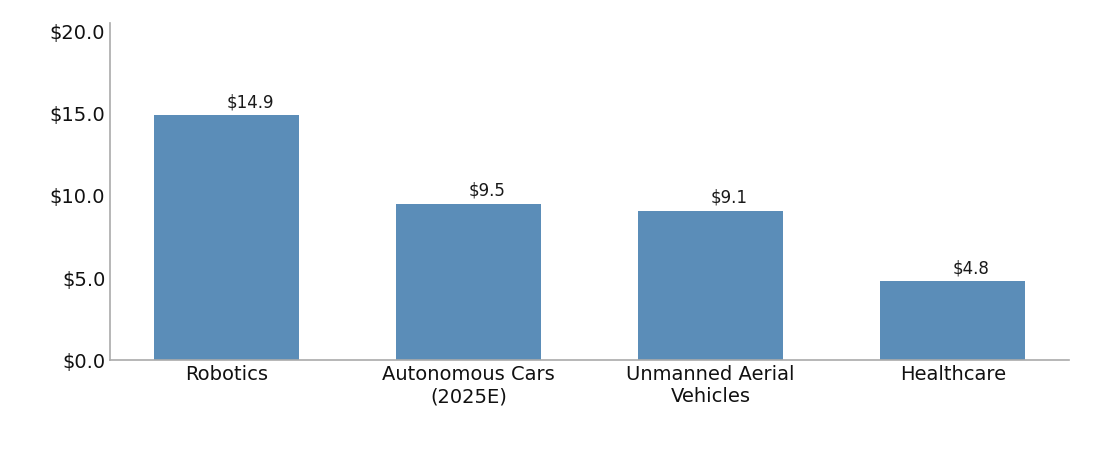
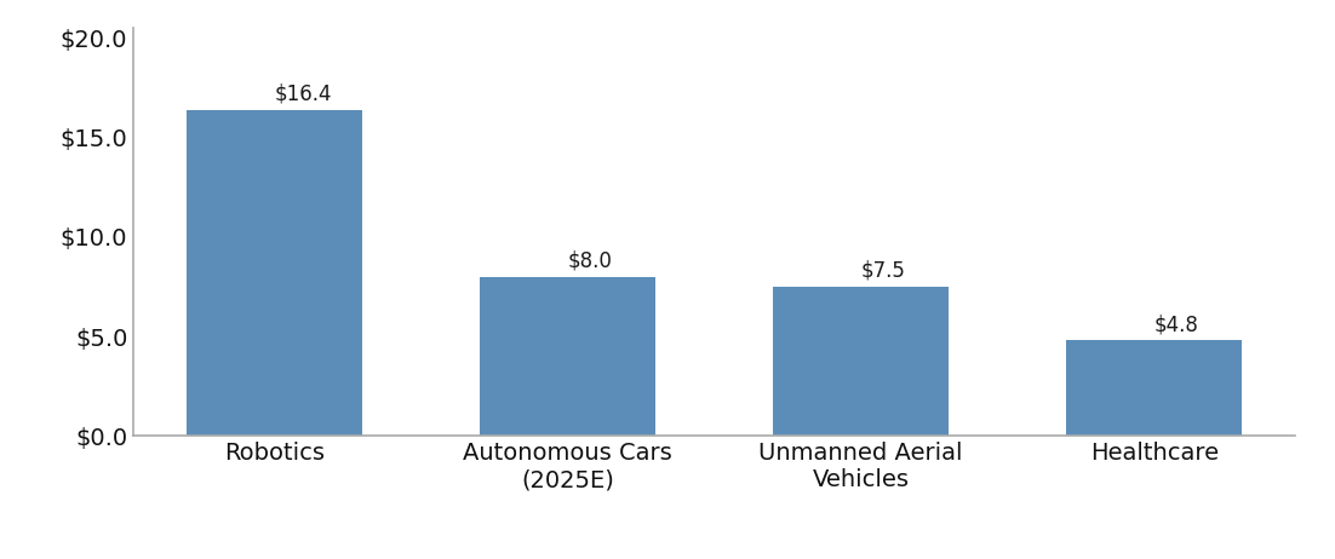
Robotics: $14.9 -> $16.4
Autonomous Cars (2025E): $9.5 -> $8.0
Unmanned Aerial Vehicles: $9.1 -> $7.5
